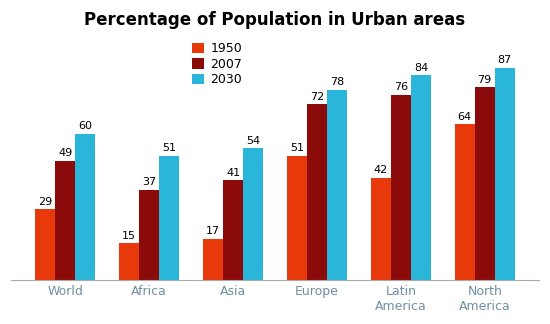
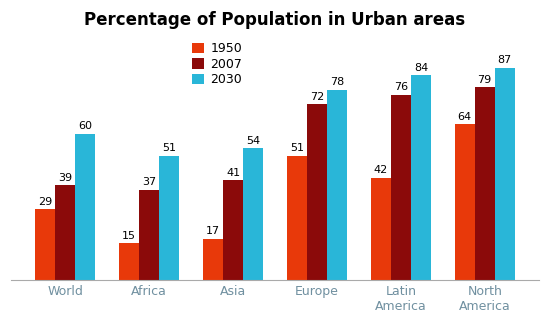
2007/World: 49 -> 39
